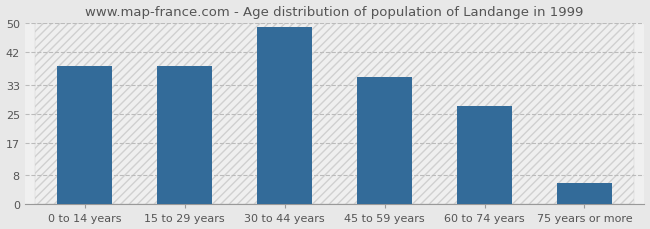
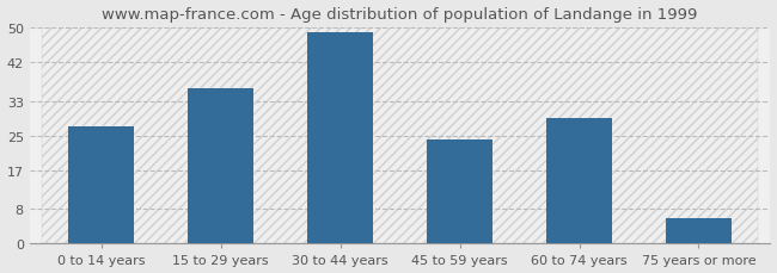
0 to 14 years: 38 -> 27
15 to 29 years: 38 -> 36
45 to 59 years: 35 -> 24
60 to 74 years: 27 -> 29
